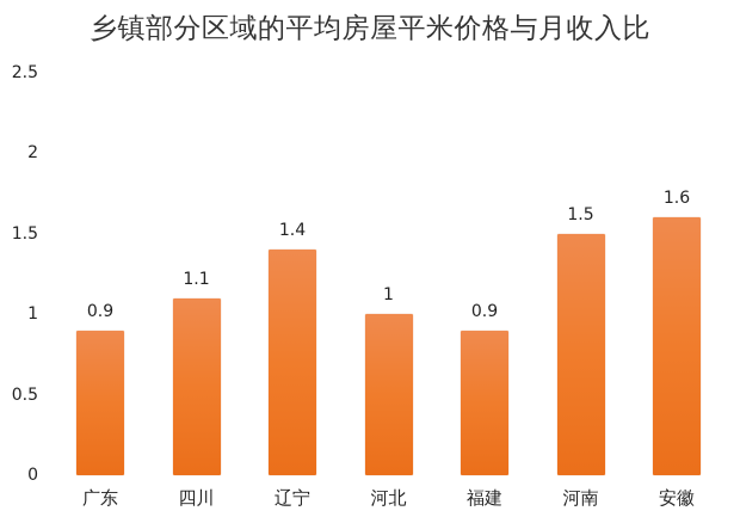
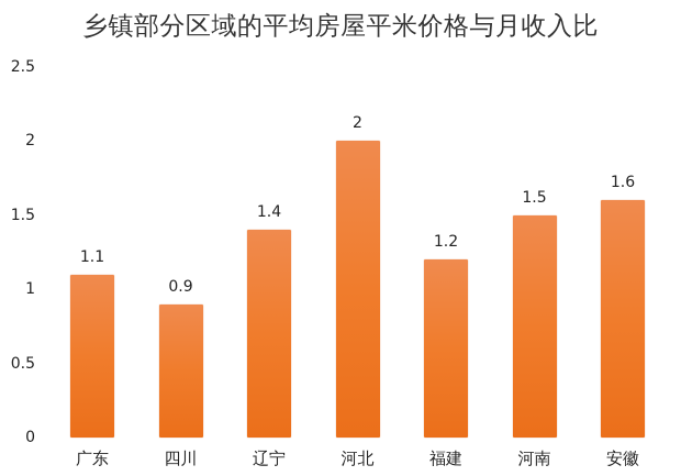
广东: 0.9 -> 1.1
四川: 1.1 -> 0.9
河北: 1 -> 2
福建: 0.9 -> 1.2
